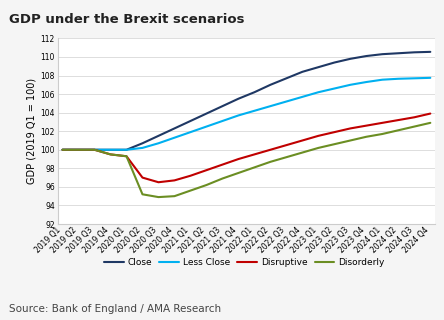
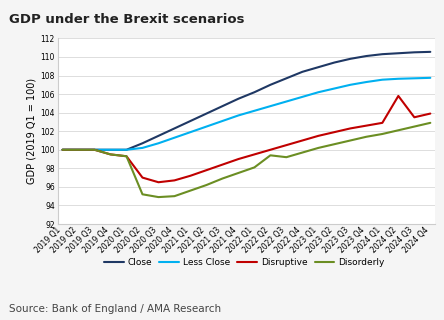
Disorderly/2022 Q2: 98.7 -> 99.4
Disruptive/2024 Q2: 103.2 -> 105.8
